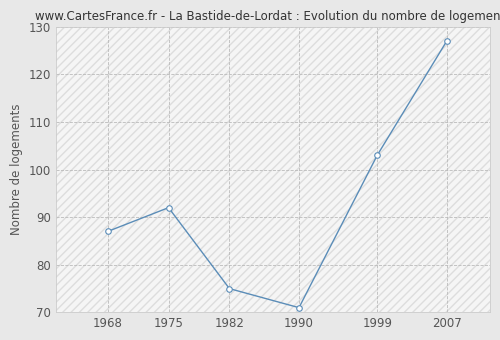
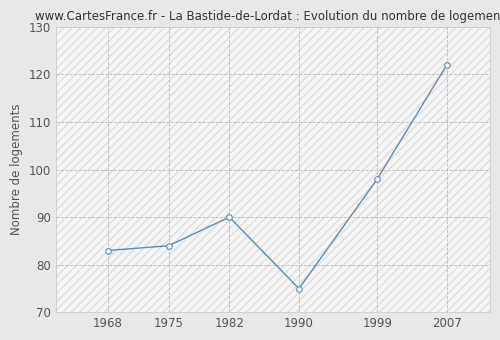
1968: 87 -> 83
1975: 92 -> 84
1982: 75 -> 90
1990: 71 -> 75
1999: 103 -> 98
2007: 127 -> 122
